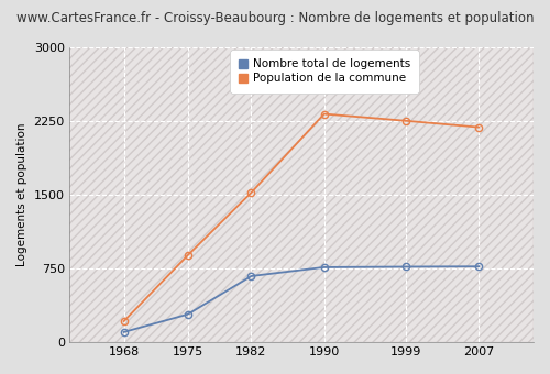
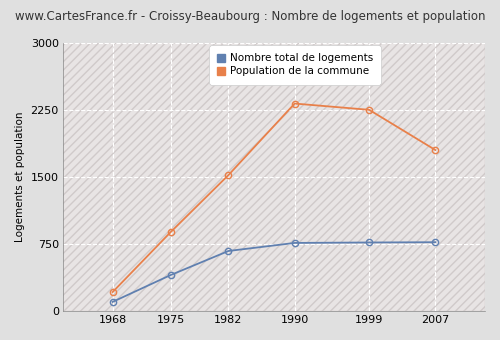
Nombre total de logements/1975: 280 -> 400
Population de la commune/2007: 2180 -> 1800
